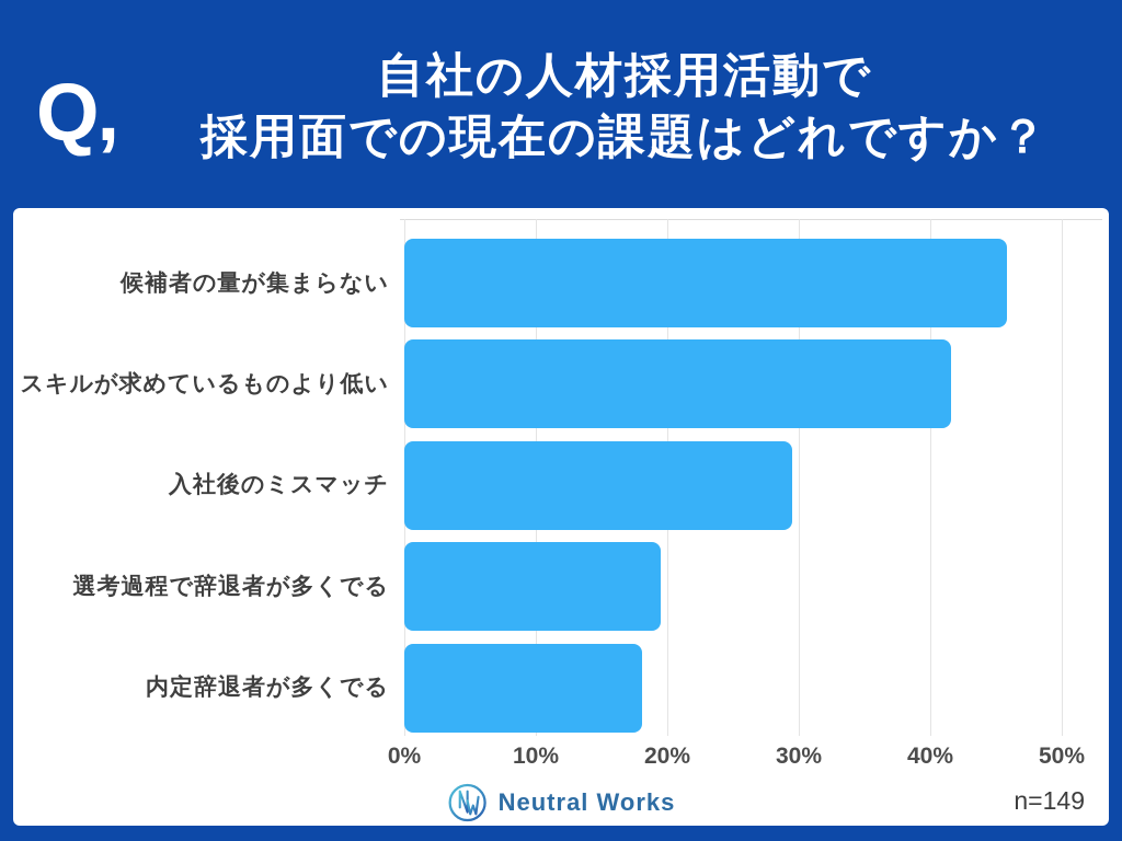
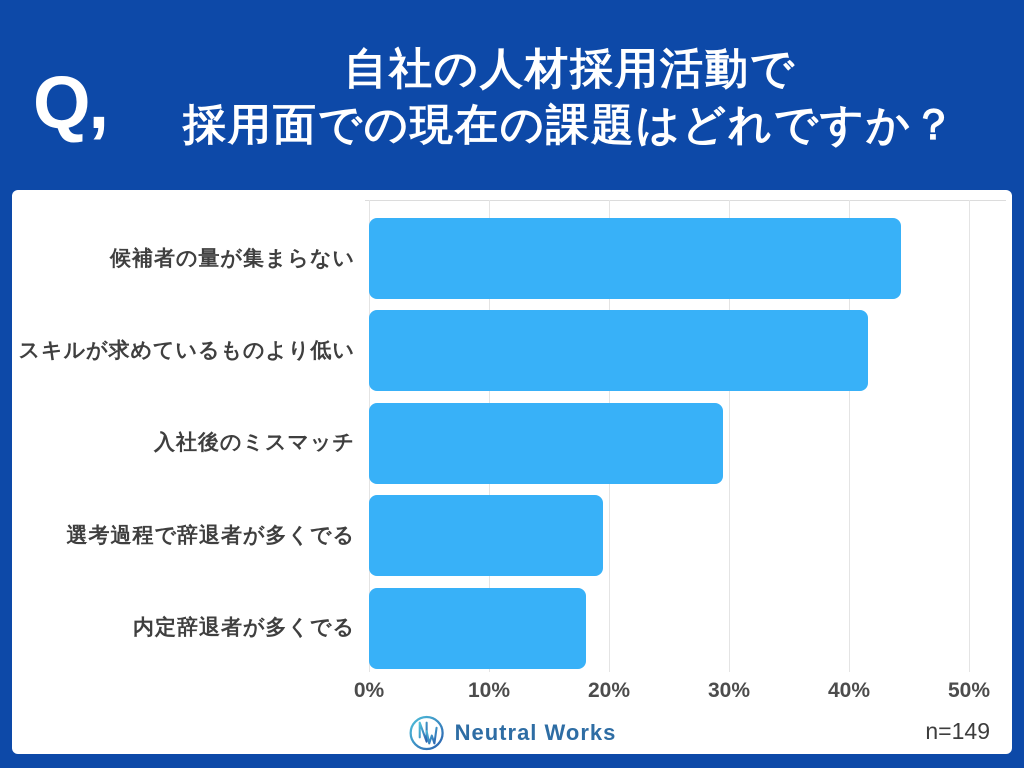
候補者の量が集まらない: 45.8% -> 44.3%
